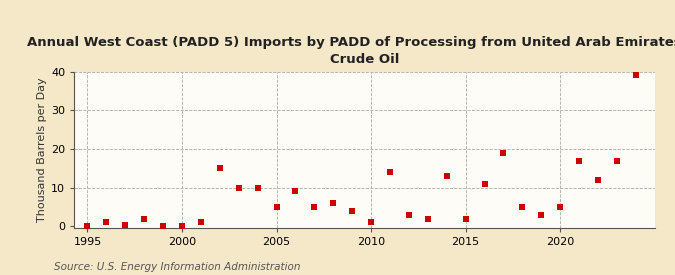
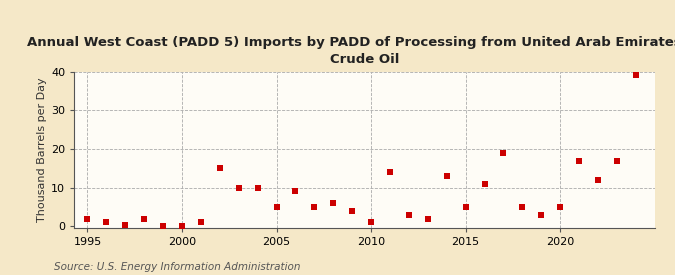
1995: 0.1 -> 2.0
2015: 2.0 -> 5.0
